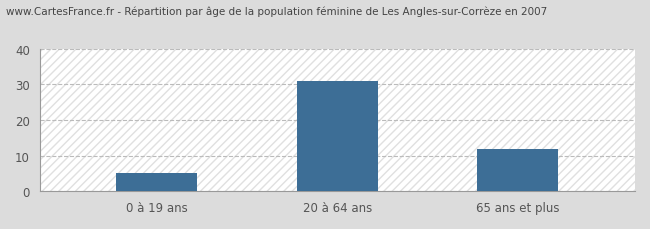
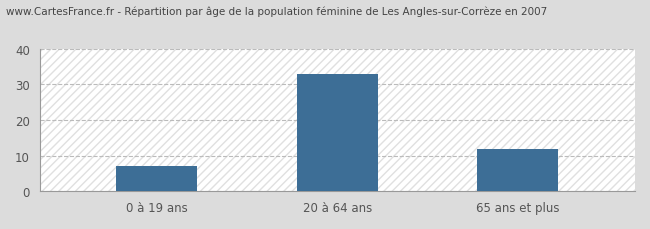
0 à 19 ans: 5 -> 7
20 à 64 ans: 31 -> 33
